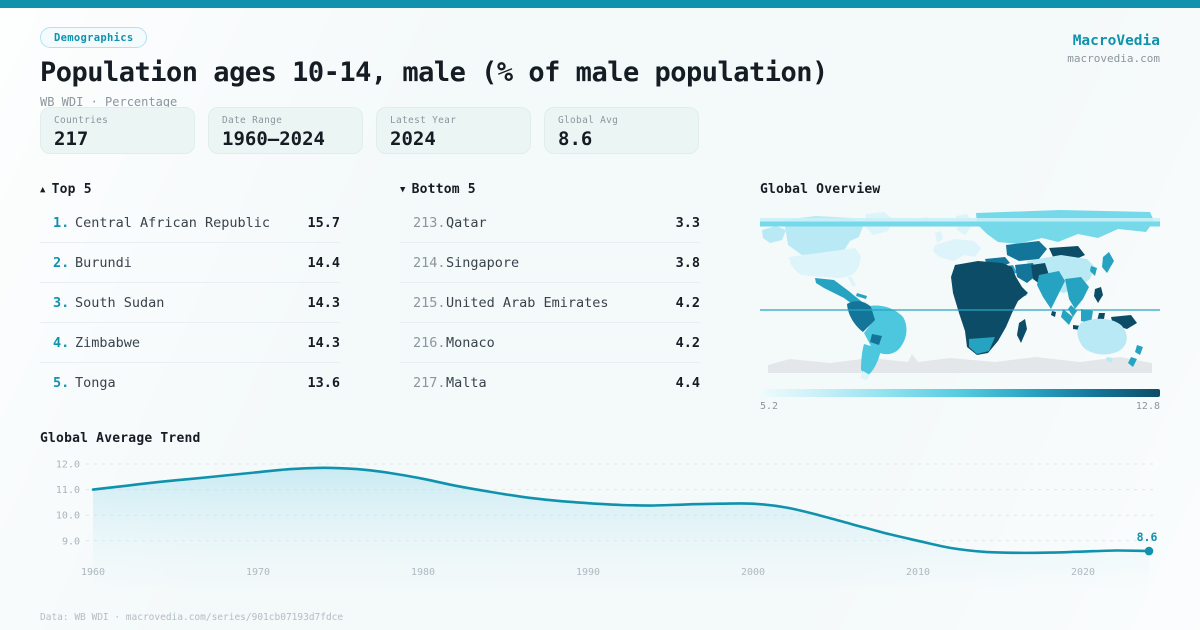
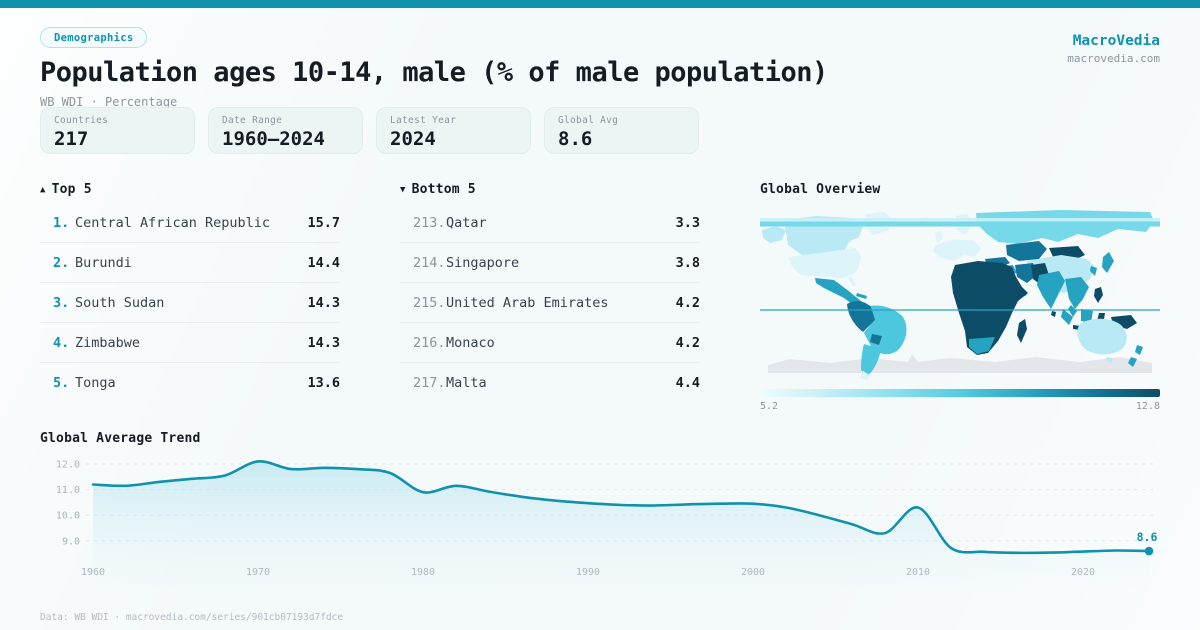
1960: 11.0 -> 11.2
1970: 11.7 -> 12.1
1980: 11.4 -> 10.9
2010: 9.0 -> 10.3
